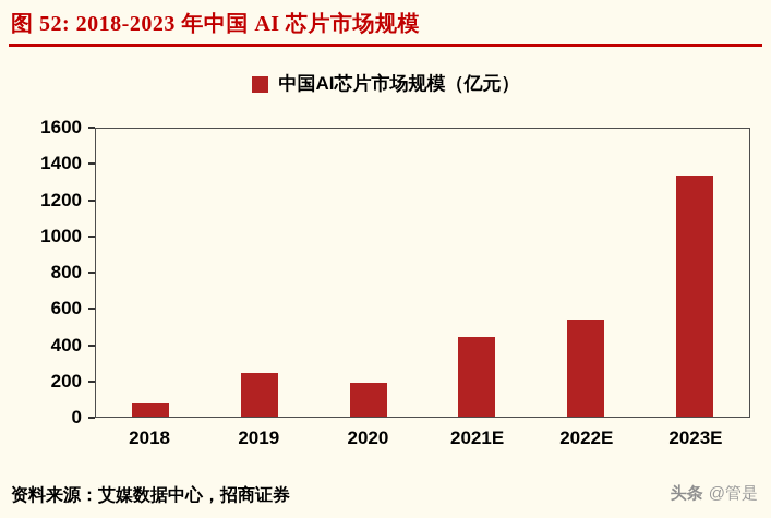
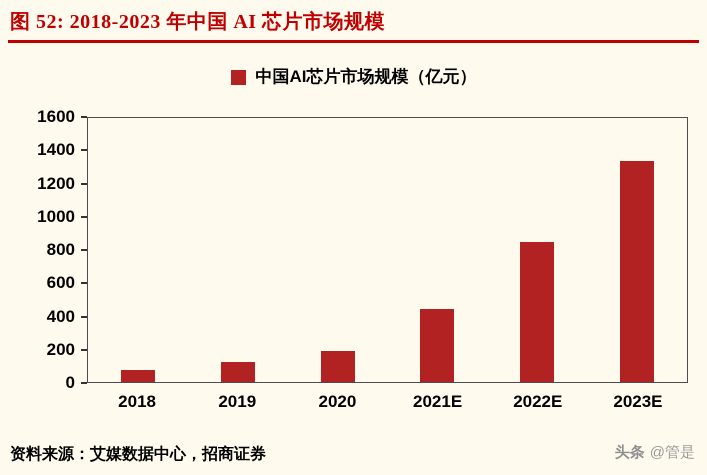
2019: 240 -> 120
2022E: 540 -> 850
